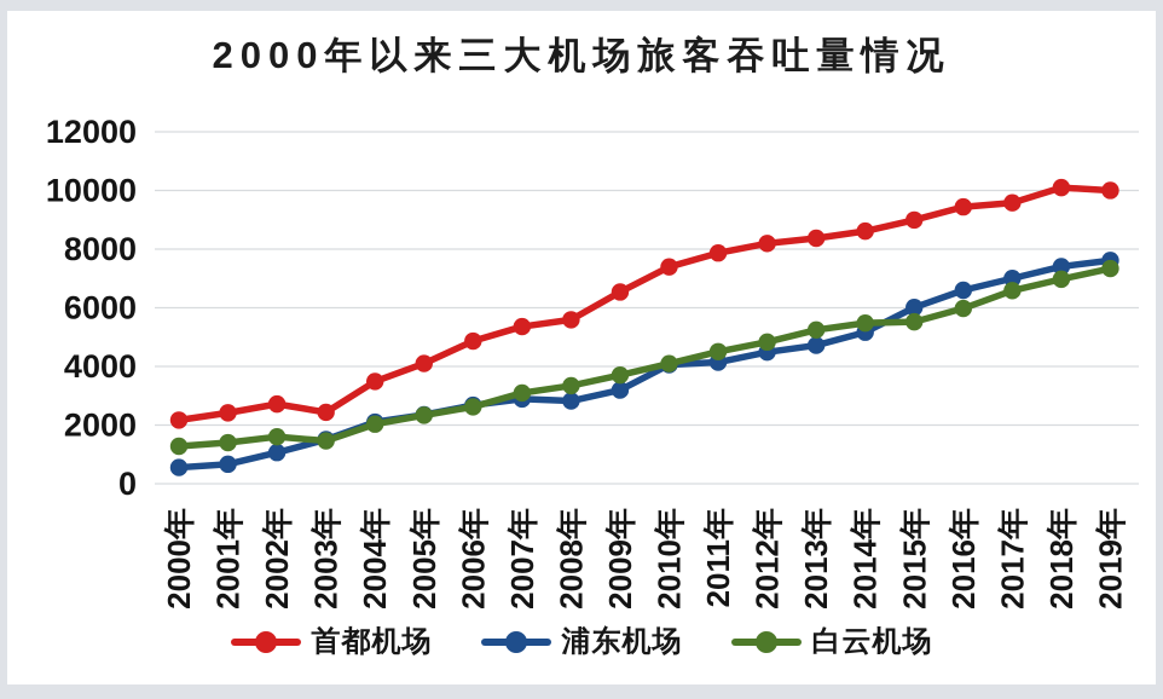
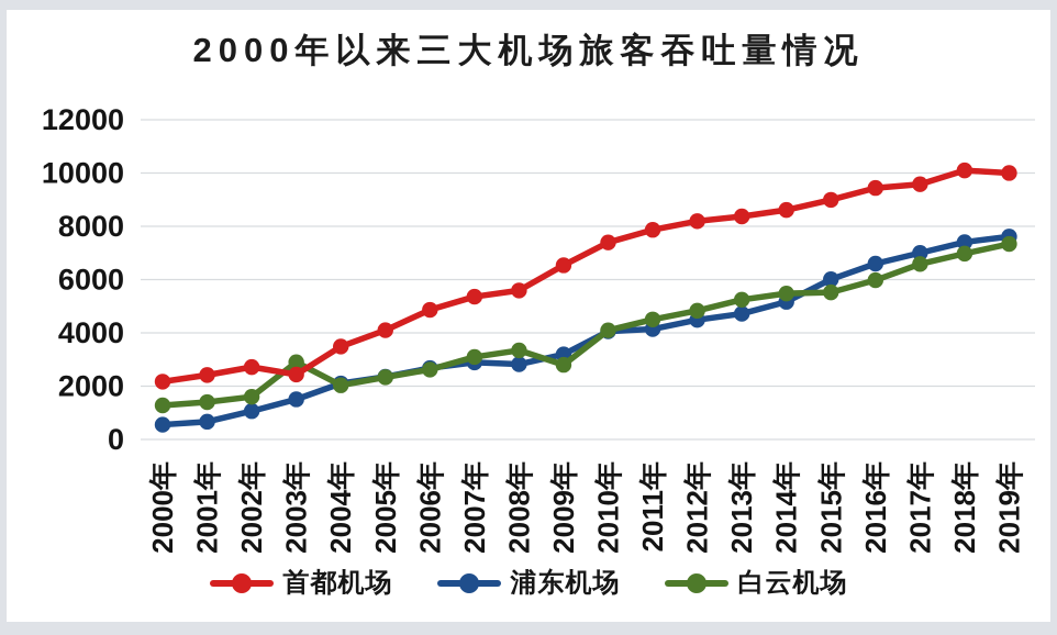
白云机场/2003年: 1500 -> 2900
白云机场/2009年: 3700 -> 2800
